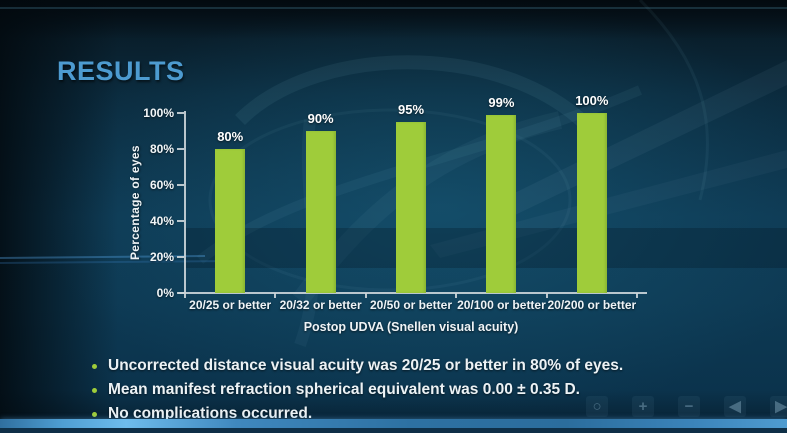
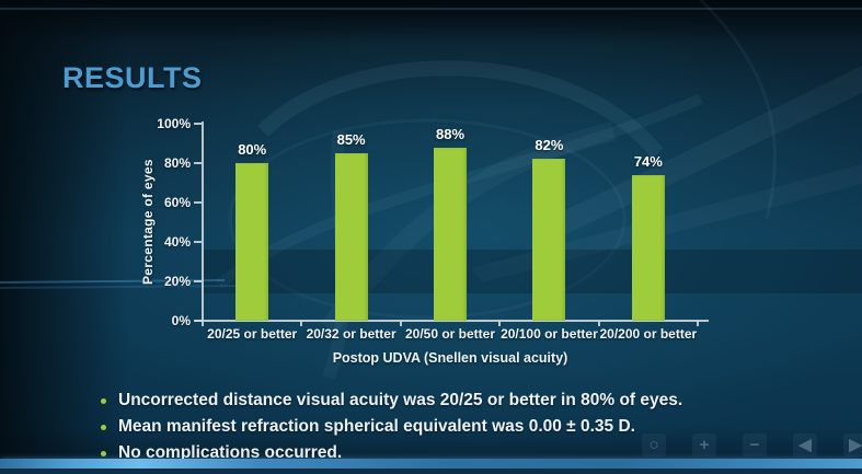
20/32 or better: 90% -> 85%
20/50 or better: 95% -> 88%
20/100 or better: 99% -> 82%
20/200 or better: 100% -> 74%
